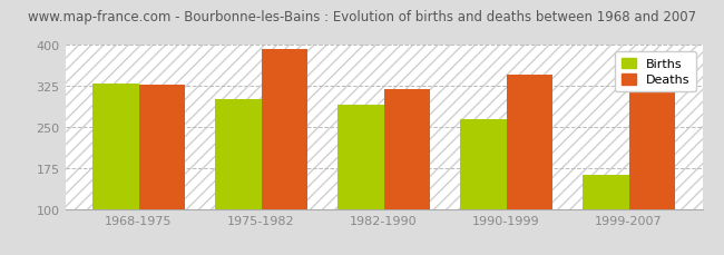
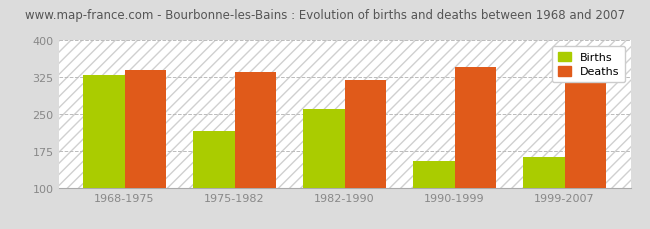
Deaths/1968-1975: 327 -> 340
Births/1975-1982: 300 -> 215
Deaths/1975-1982: 392 -> 335
Births/1982-1990: 290 -> 260
Births/1990-1999: 265 -> 155
